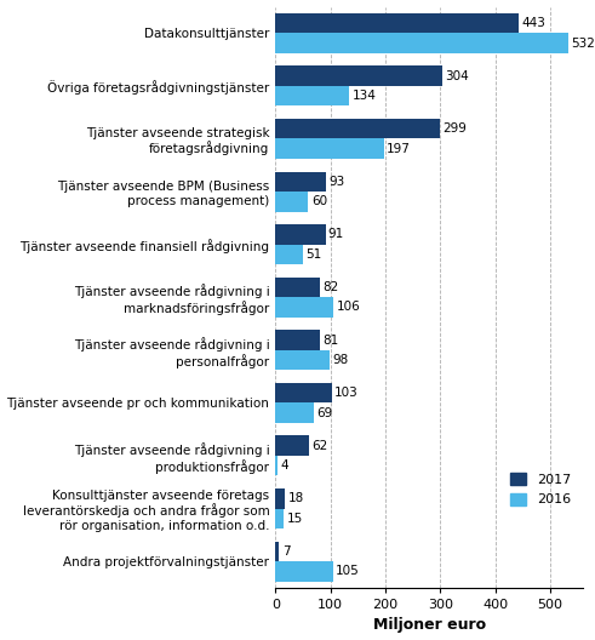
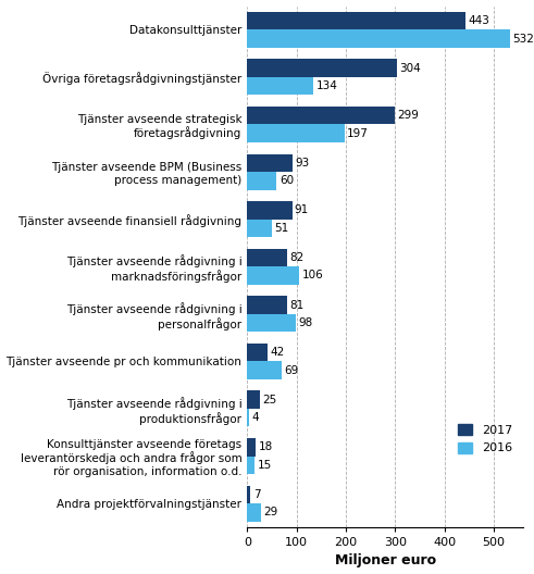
2017/Tjänster avseende pr och kommunikation: 103 -> 42
2017/Tjänster avseende rådgivning i produktionsfrågor: 62 -> 25
2016/Andra projektförvalningstjänster: 105 -> 29
